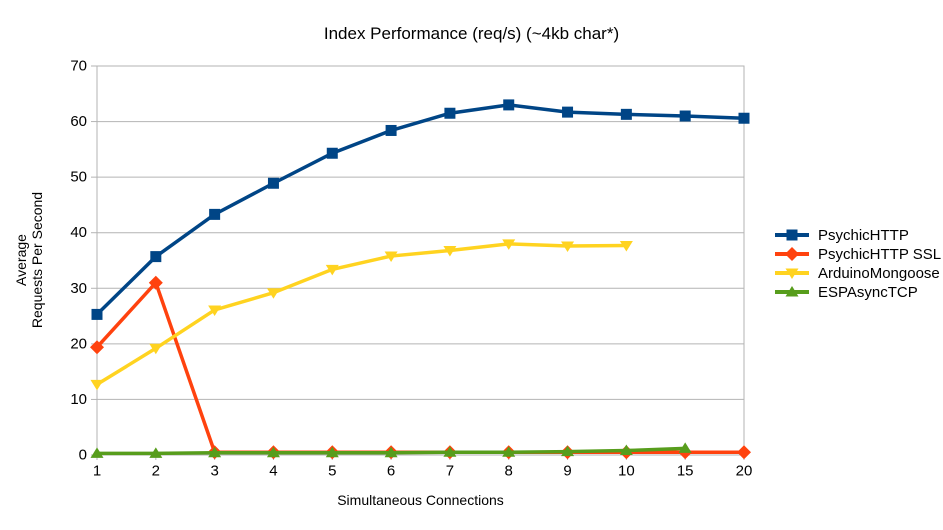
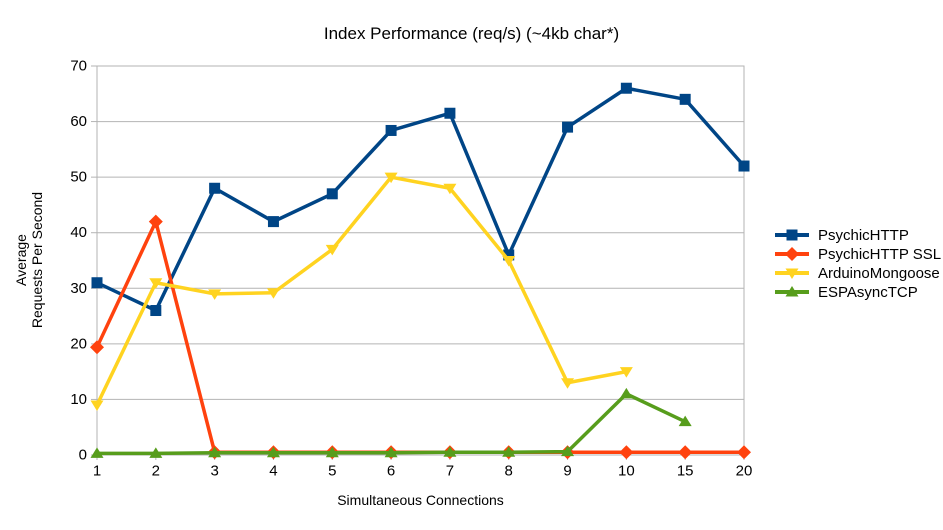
PsychicHTTP/1: 25 -> 31
ArduinoMongoose/1: 13 -> 9
PsychicHTTP/2: 36 -> 26
PsychicHTTP SSL/2: 31 -> 42
ArduinoMongoose/2: 19 -> 31
PsychicHTTP/3: 43 -> 48
ArduinoMongoose/3: 26 -> 29
PsychicHTTP/4: 49 -> 42
PsychicHTTP/5: 54 -> 47
ArduinoMongoose/5: 33 -> 37
ArduinoMongoose/6: 36 -> 50
ArduinoMongoose/7: 37 -> 48
PsychicHTTP/8: 63 -> 36
ArduinoMongoose/8: 38 -> 35
PsychicHTTP/9: 62 -> 59
ArduinoMongoose/9: 38 -> 13
PsychicHTTP/10: 61 -> 66
ArduinoMongoose/10: 38 -> 15
ESPAsyncTCP/10: 1 -> 11
PsychicHTTP/15: 61 -> 64
ESPAsyncTCP/15: 1 -> 6
PsychicHTTP/20: 61 -> 52
